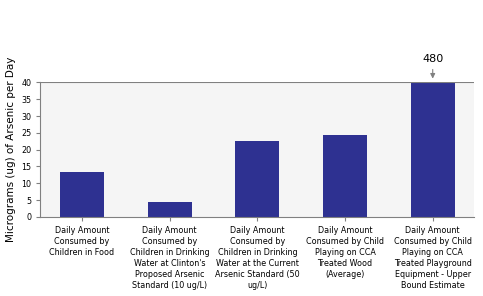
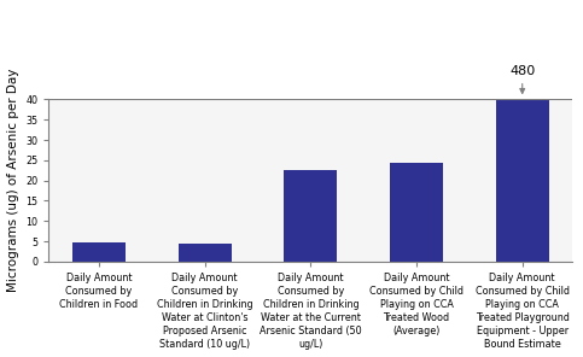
Daily Amount Consumed by Children in Food: 13.5 -> 4.7
